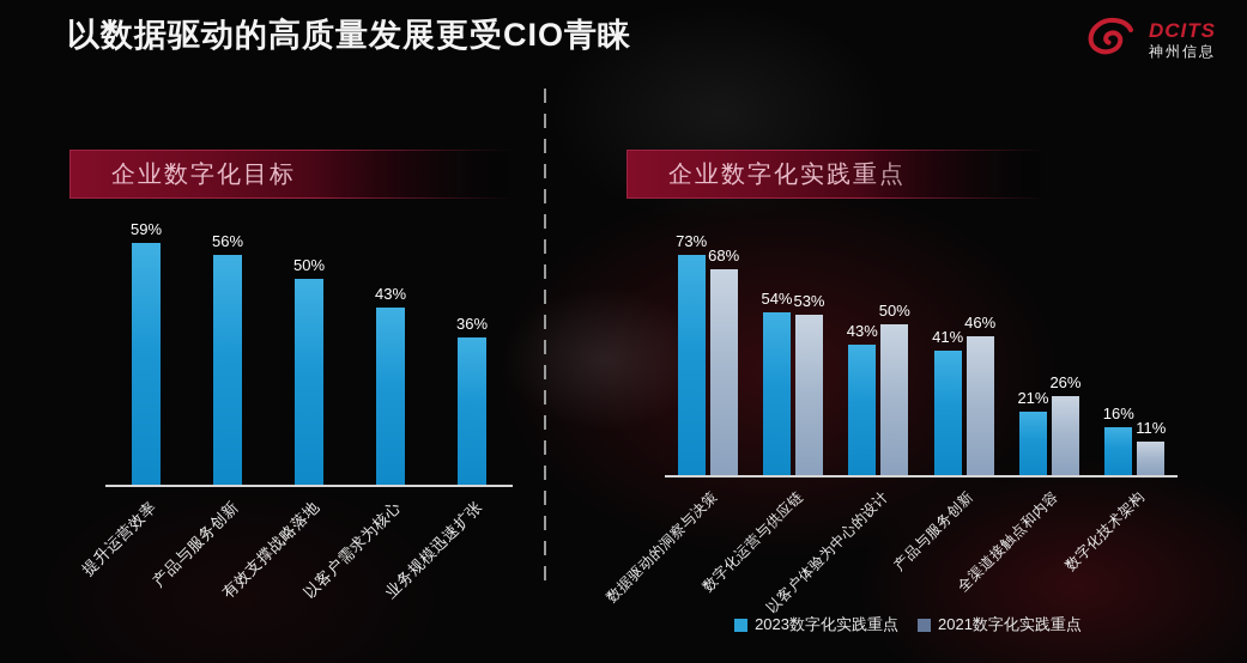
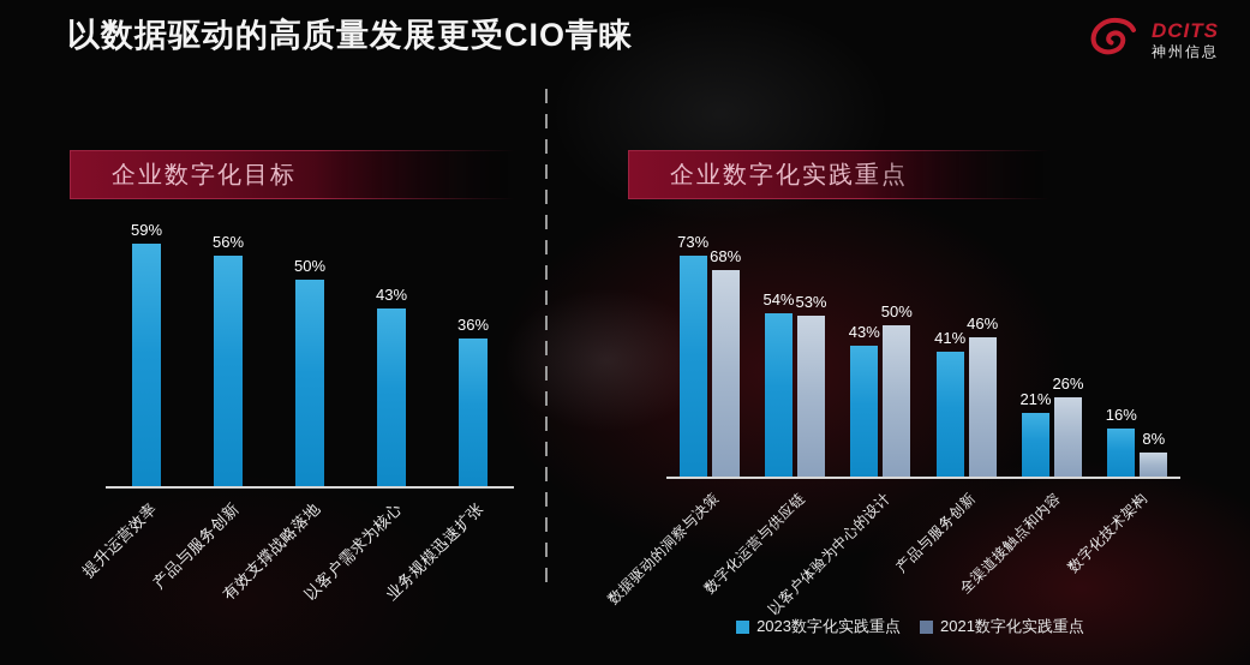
企业数字化实践重点/2021数字化实践重点/数字化技术架构: 11% -> 8%
